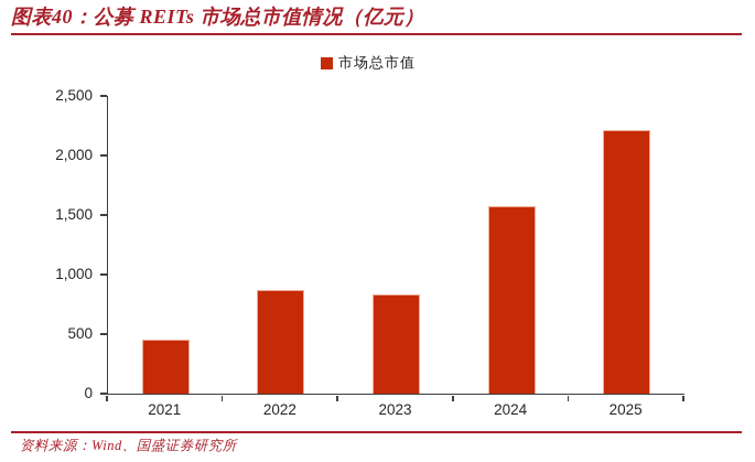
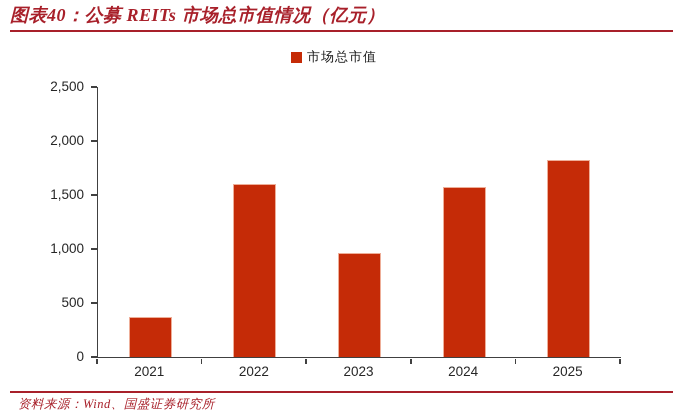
2021: 450 -> 370
2022: 870 -> 1600
2023: 840 -> 960
2025: 2210 -> 1820
